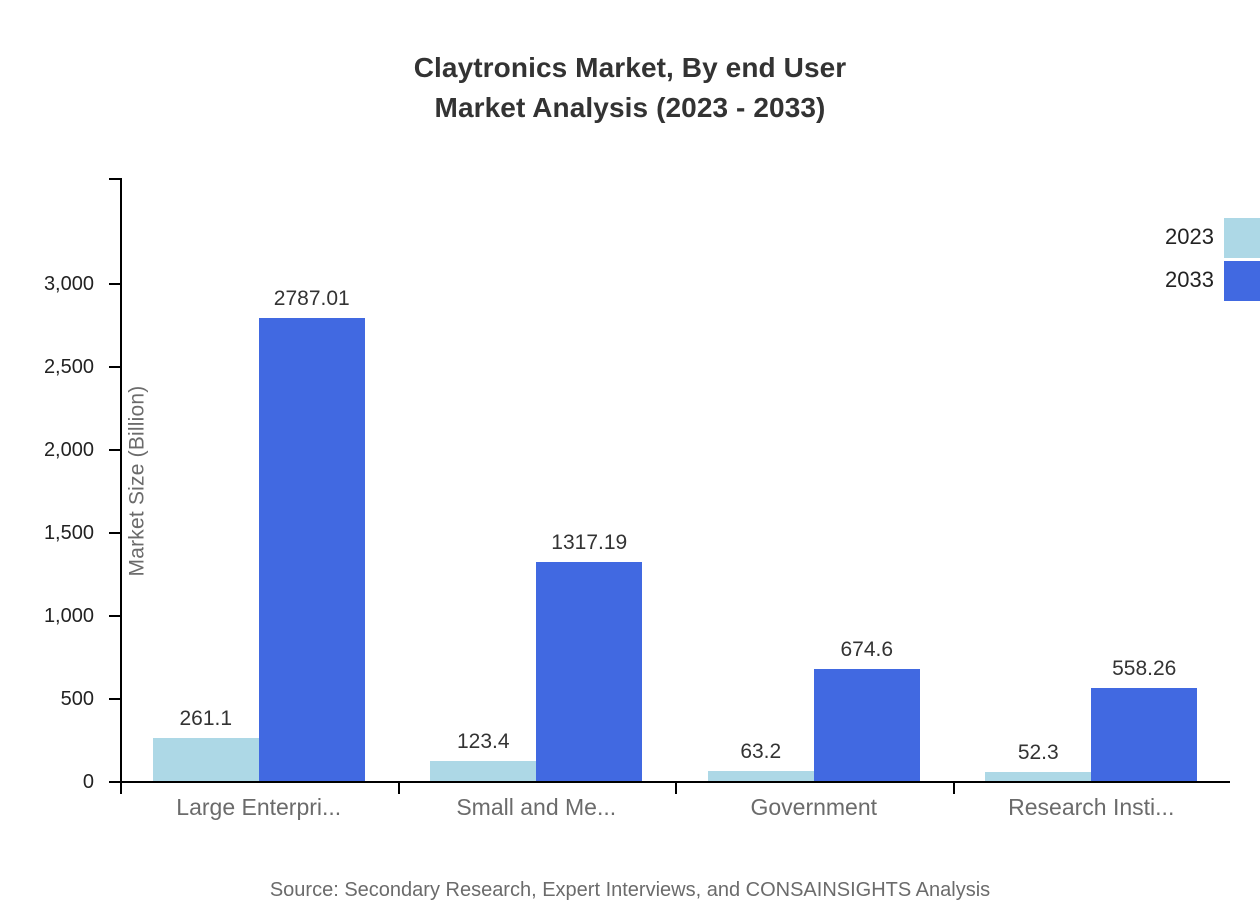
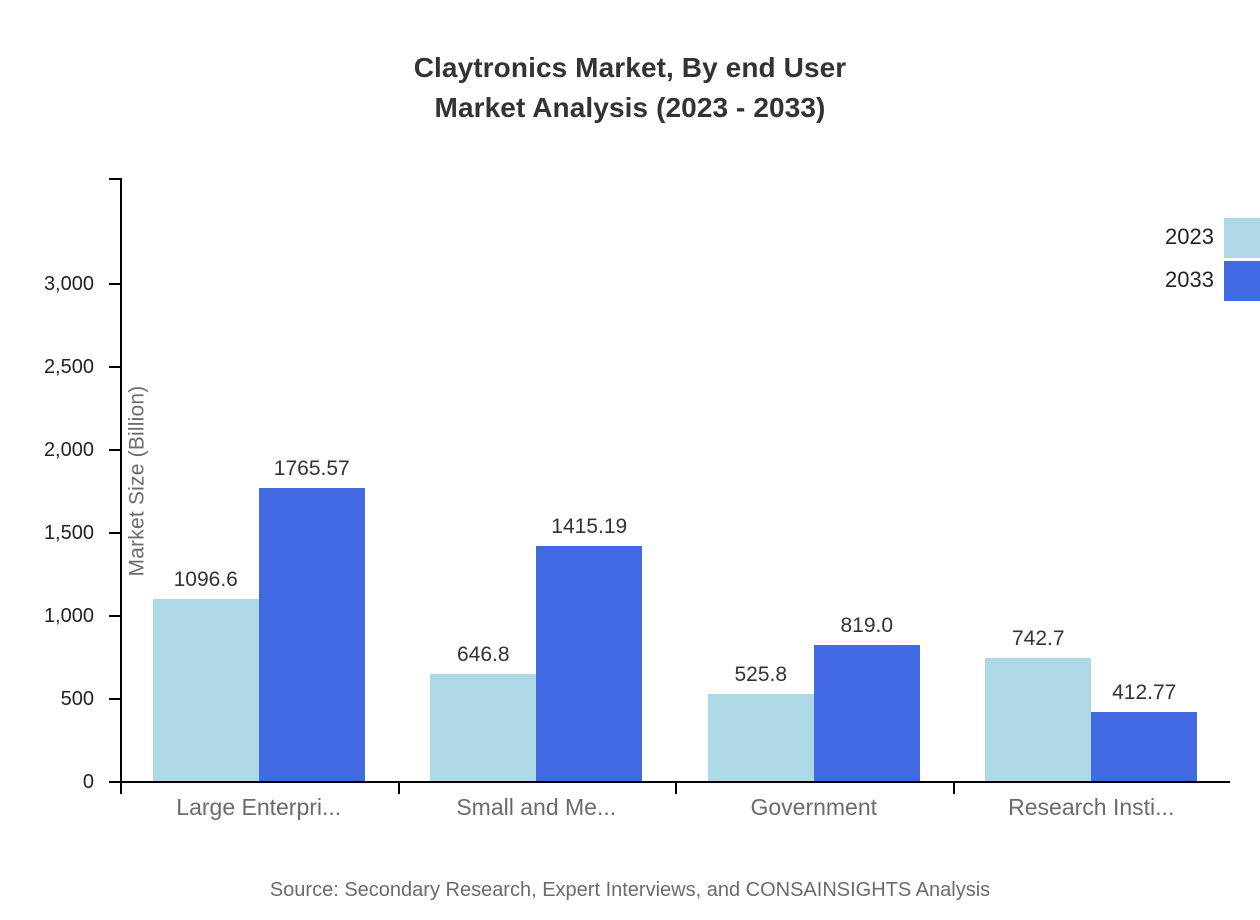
2023/Large Enterpri...: 261.1 -> 1096.6
2033/Large Enterpri...: 2787.01 -> 1765.57
2023/Small and Me...: 123.4 -> 646.8
2033/Small and Me...: 1317.19 -> 1415.19
2023/Government: 63.2 -> 525.8
2033/Government: 674.6 -> 819.0
2023/Research Insti...: 52.3 -> 742.7
2033/Research Insti...: 558.26 -> 412.77
